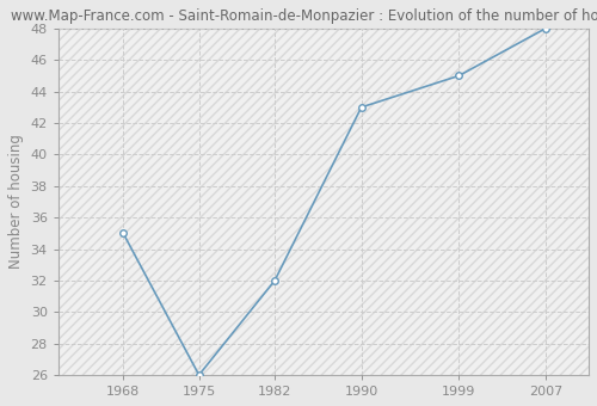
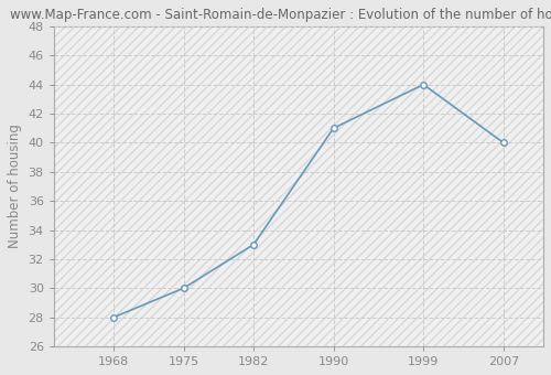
1968: 35 -> 28
1975: 26 -> 30
1982: 32 -> 33
1990: 43 -> 41
1999: 45 -> 44
2007: 48 -> 40
